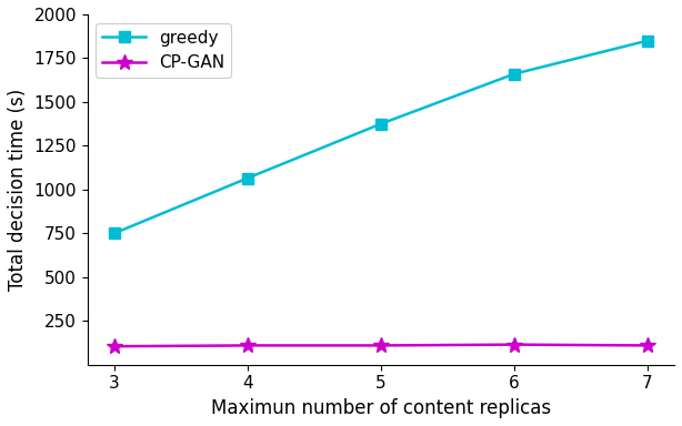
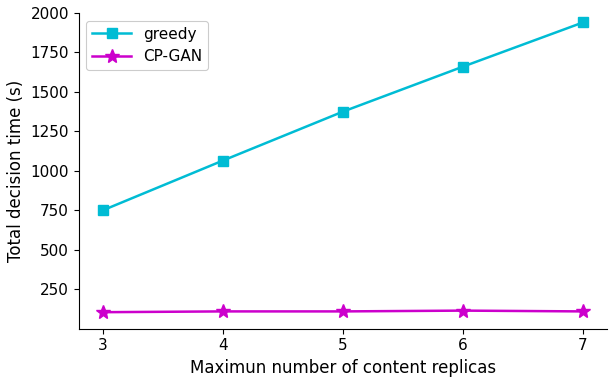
greedy/7: 1850 -> 1940
